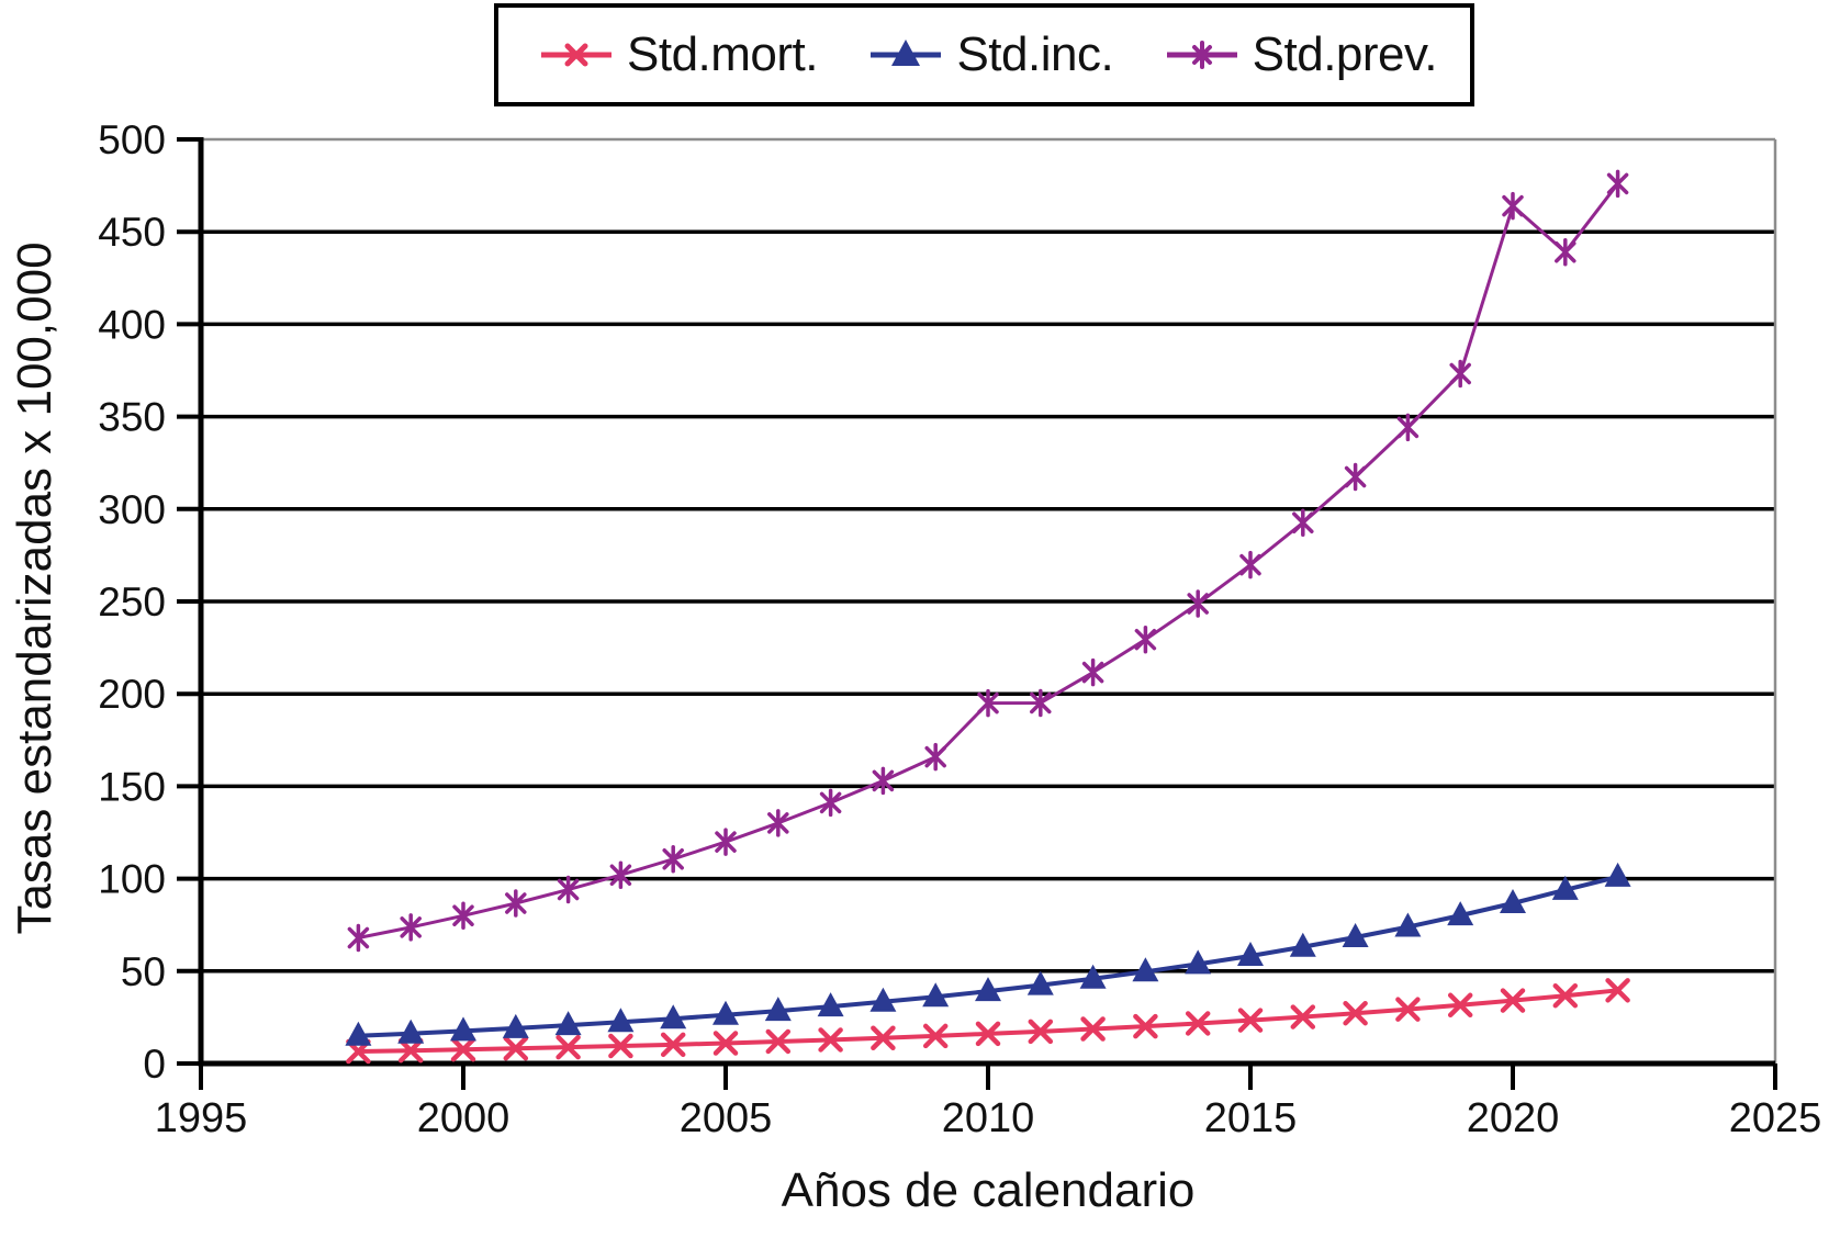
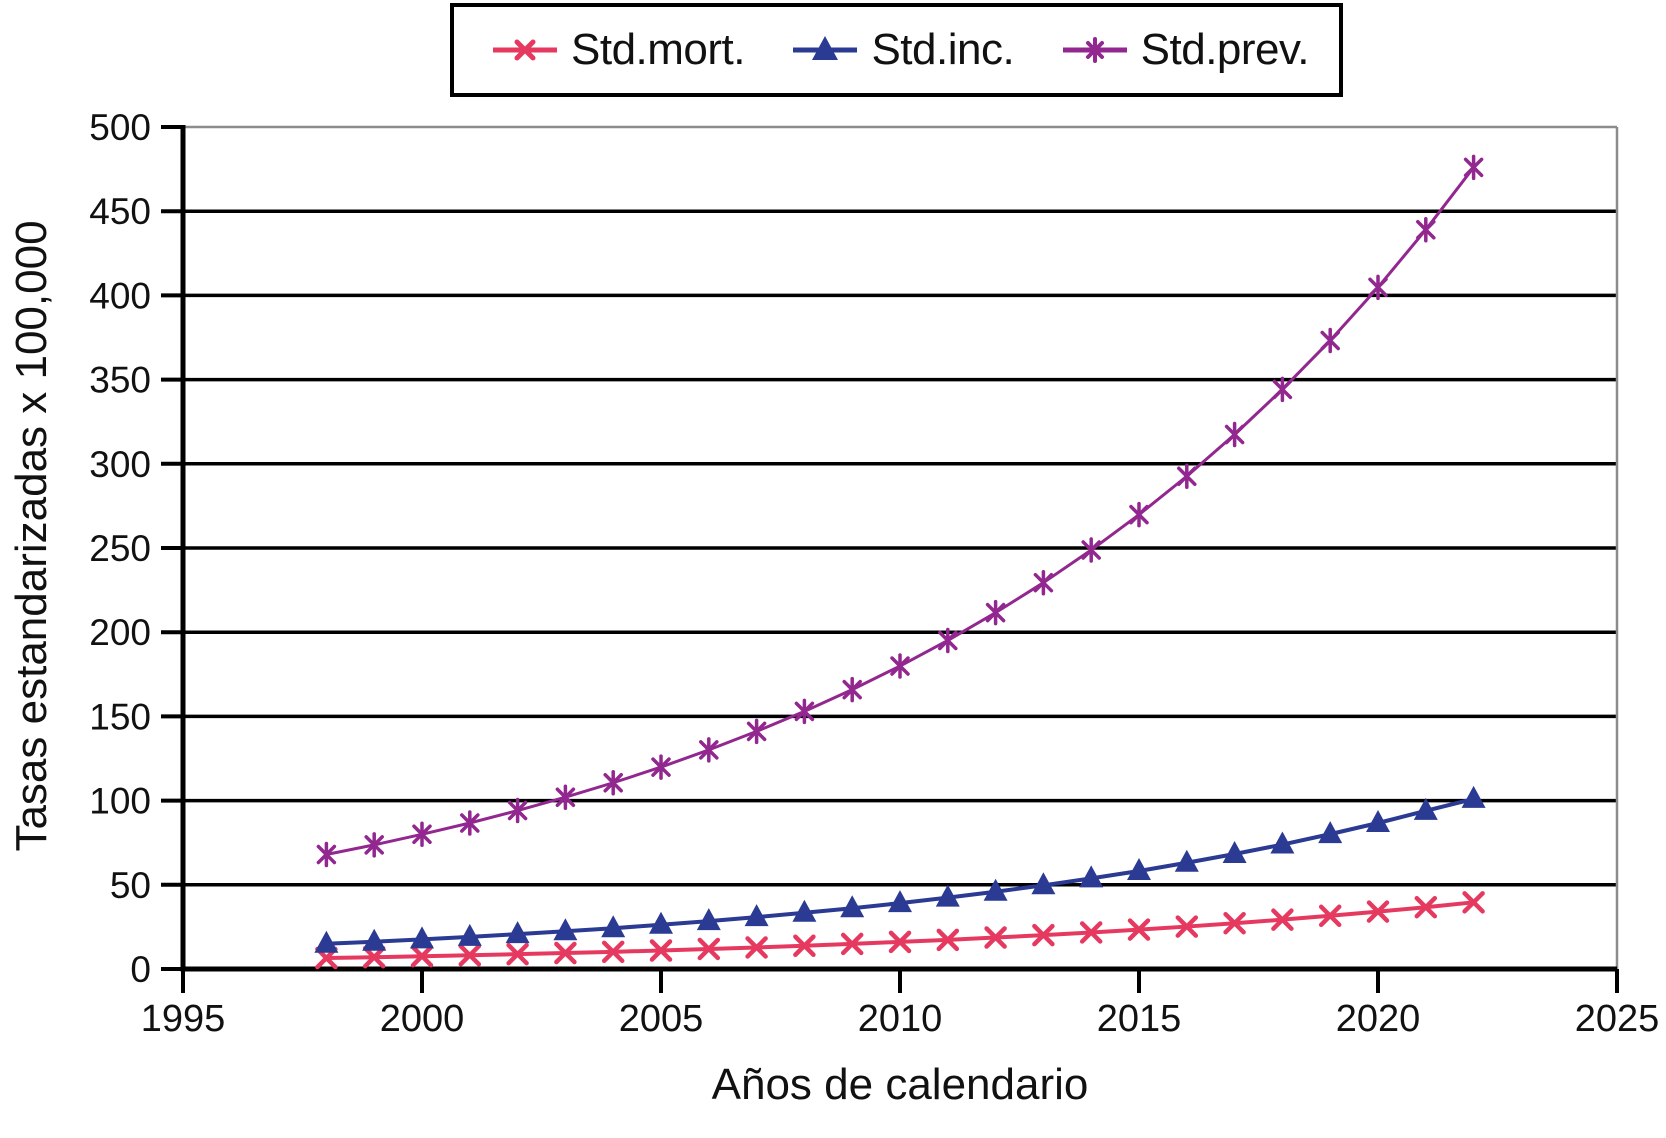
Std.prev./2010: 195 -> 180
Std.prev./2020: 464 -> 405
